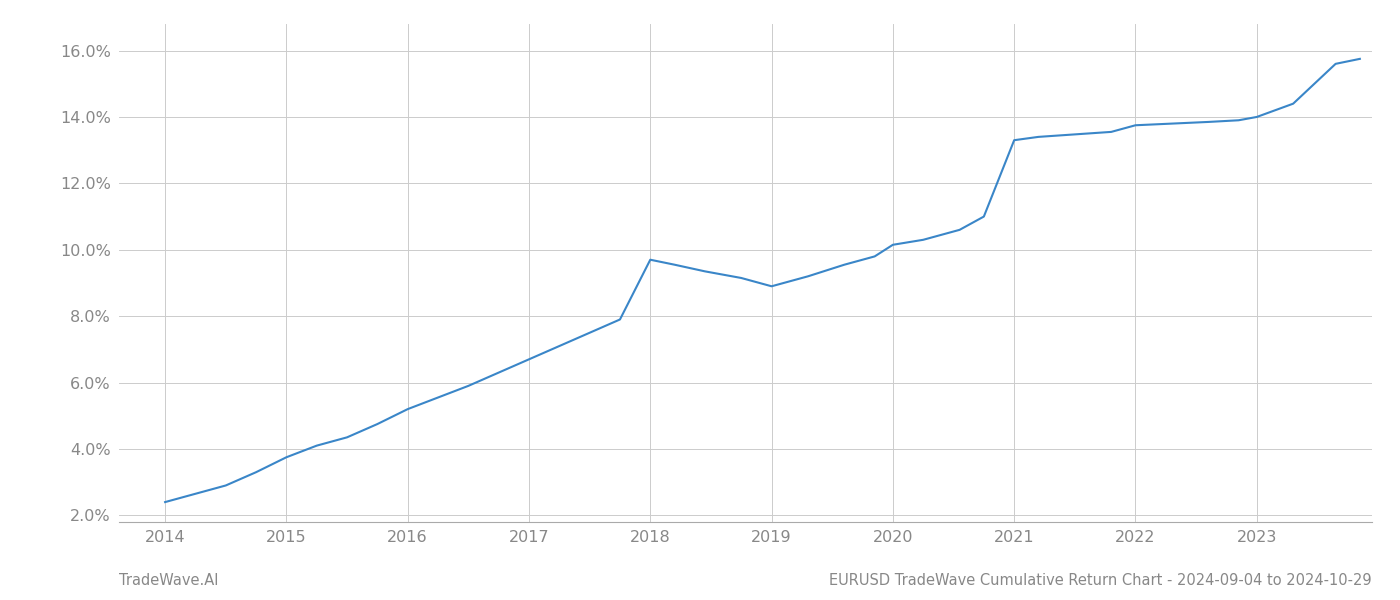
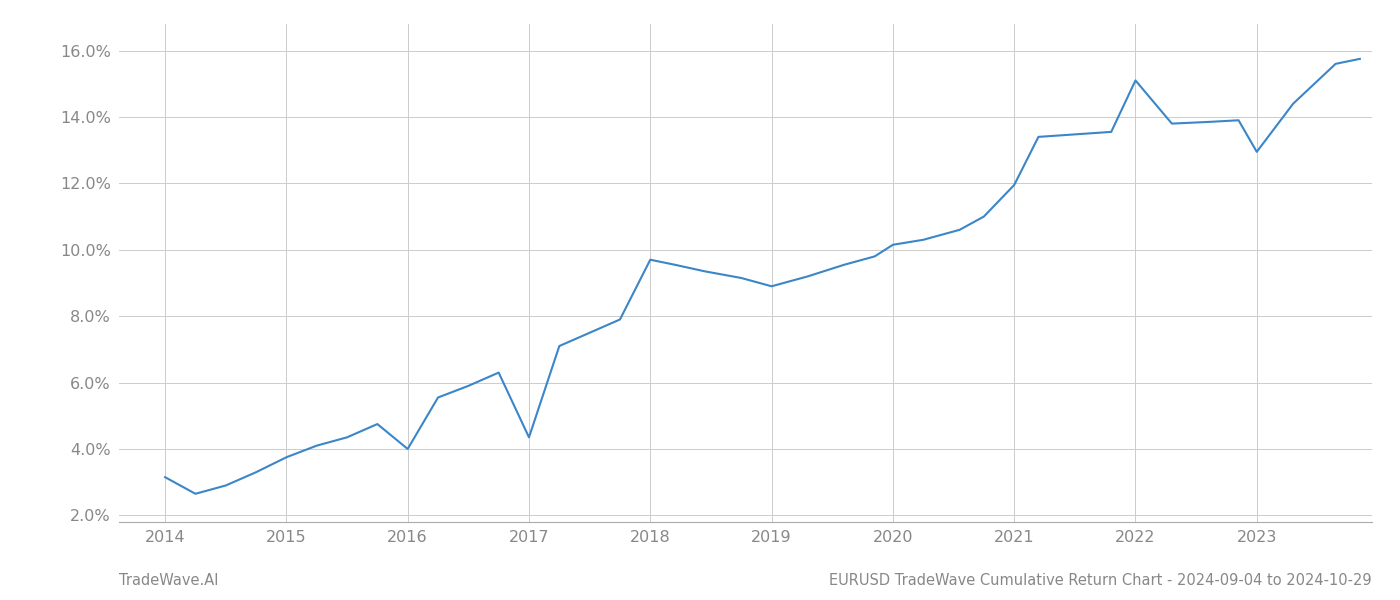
2014: 2.40% -> 3.15%
2016: 5.20% -> 4.00%
2017: 6.70% -> 4.35%
2021: 13.30% -> 11.95%
2022: 13.75% -> 15.10%
2023: 14.00% -> 12.95%
